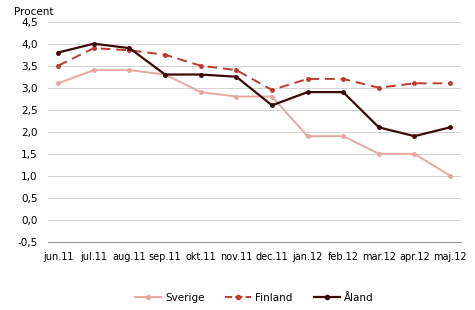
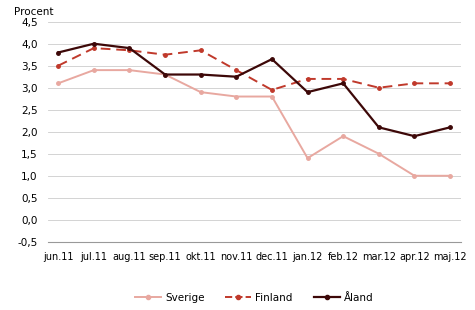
Finland/okt.11: 3,50 -> 3,85
Åland/dec.11: 2,60 -> 3,65
Sverige/jan.12: 1,9 -> 1,4
Åland/feb.12: 2,90 -> 3,10
Sverige/apr.12: 1,5 -> 1,0
